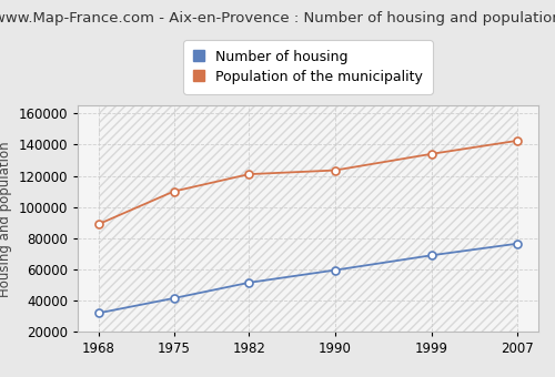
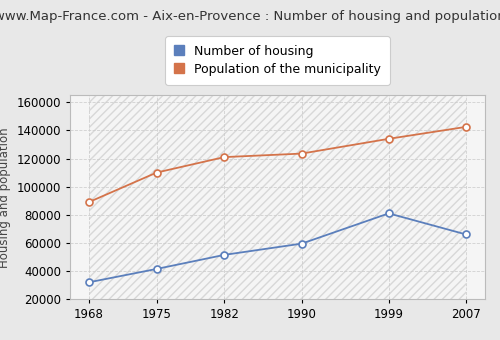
Number of housing/1999: 69000 -> 81000
Number of housing/2007: 76000 -> 66000
